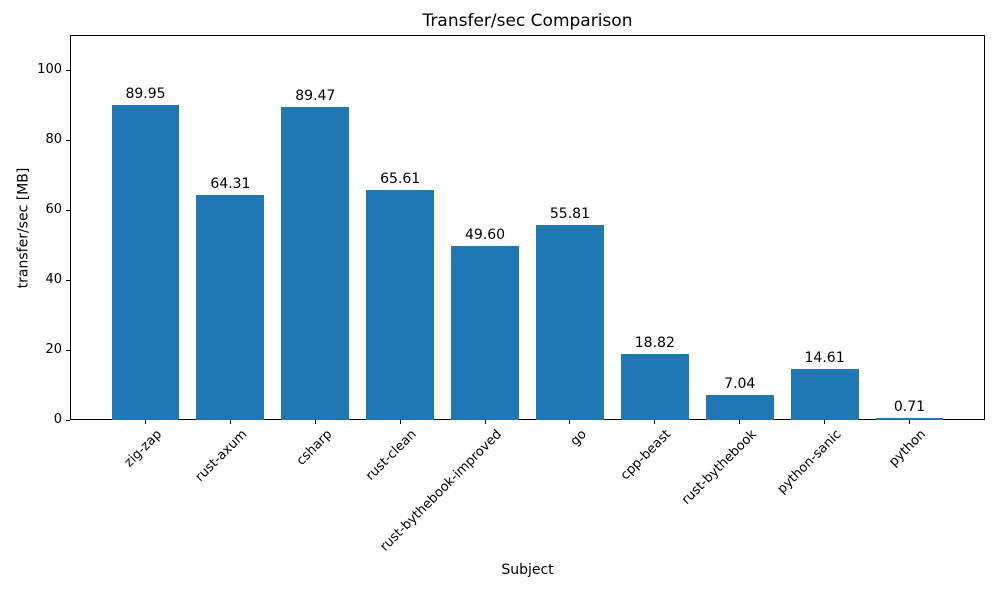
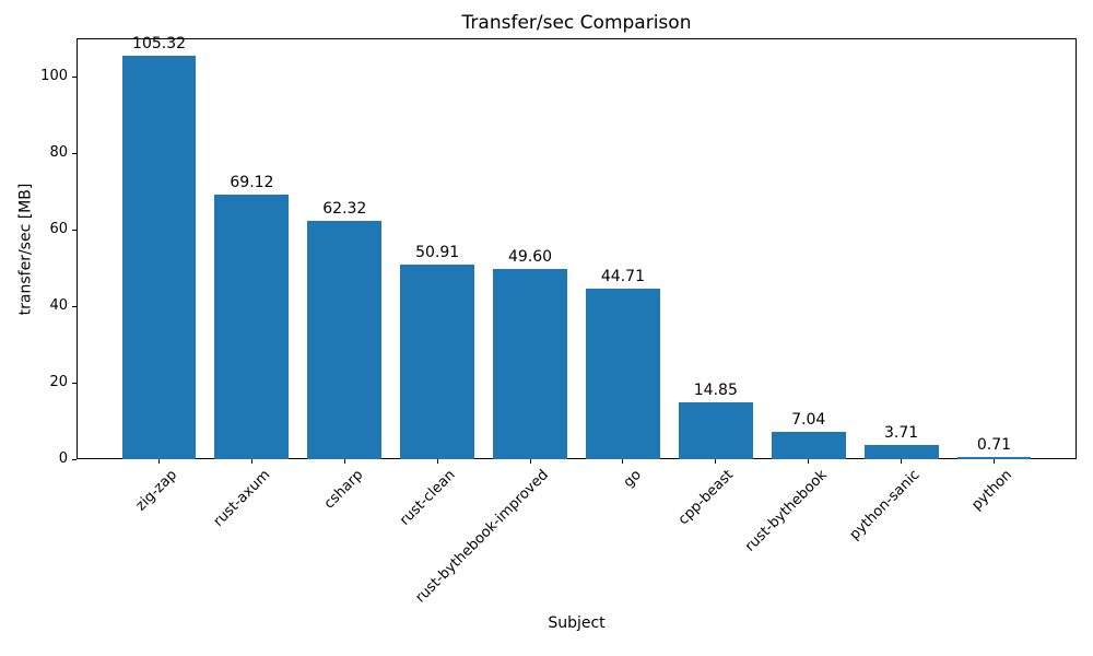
zig-zap: 89.95 -> 105.32
rust-axum: 64.31 -> 69.12
csharp: 89.47 -> 62.32
rust-clean: 65.61 -> 50.91
go: 55.81 -> 44.71
cpp-beast: 18.82 -> 14.85
python-sanic: 14.61 -> 3.71
